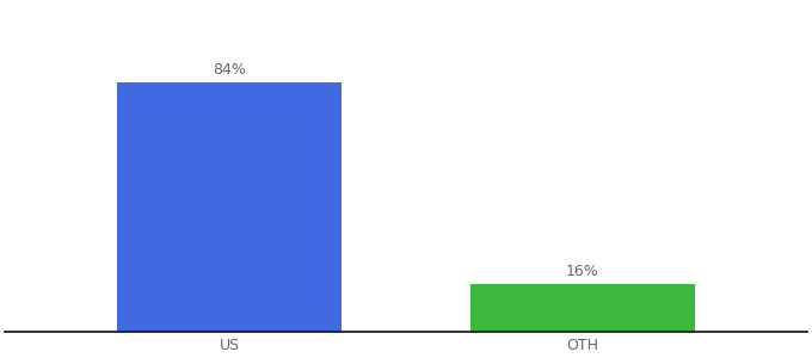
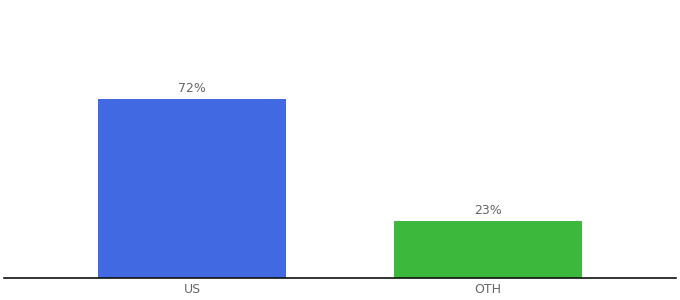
US: 84% -> 72%
OTH: 16% -> 23%
